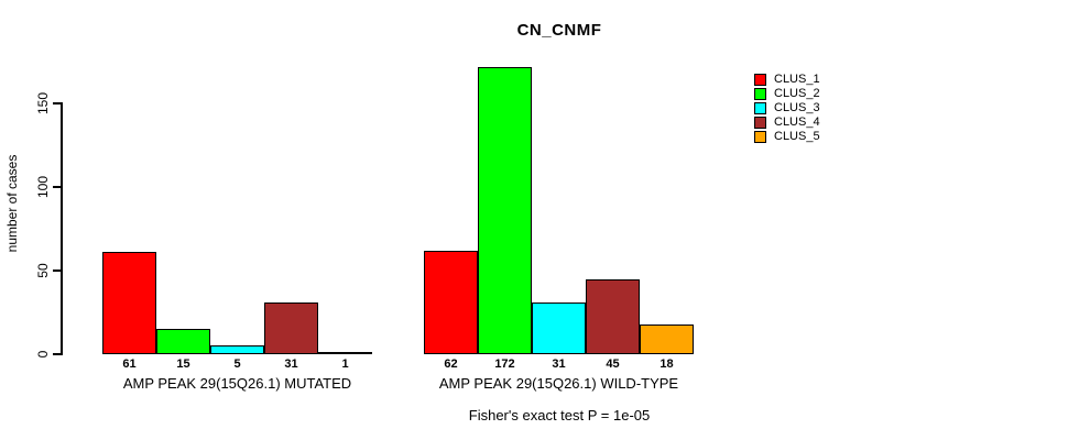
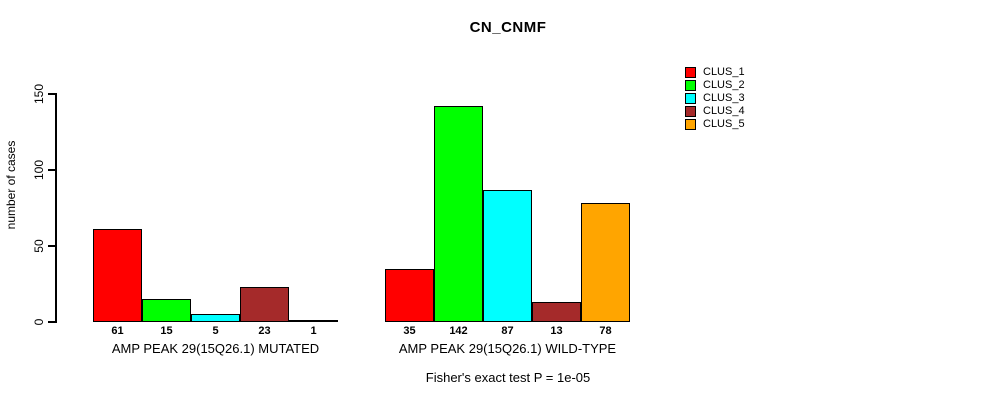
CLUS_4/AMP PEAK 29(15Q26.1) MUTATED: 31 -> 23
CLUS_1/AMP PEAK 29(15Q26.1) WILD-TYPE: 62 -> 35
CLUS_2/AMP PEAK 29(15Q26.1) WILD-TYPE: 172 -> 142
CLUS_3/AMP PEAK 29(15Q26.1) WILD-TYPE: 31 -> 87
CLUS_4/AMP PEAK 29(15Q26.1) WILD-TYPE: 45 -> 13
CLUS_5/AMP PEAK 29(15Q26.1) WILD-TYPE: 18 -> 78
